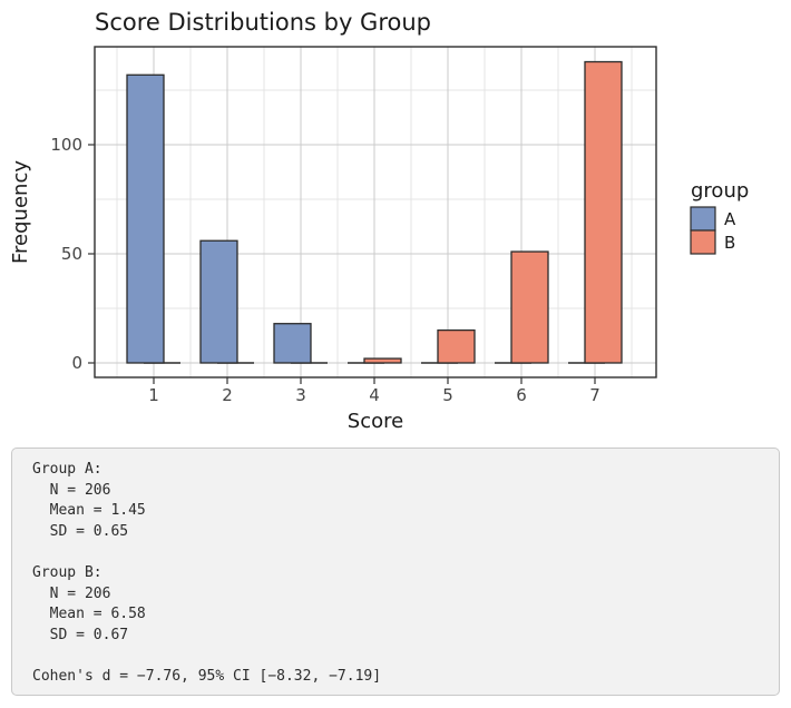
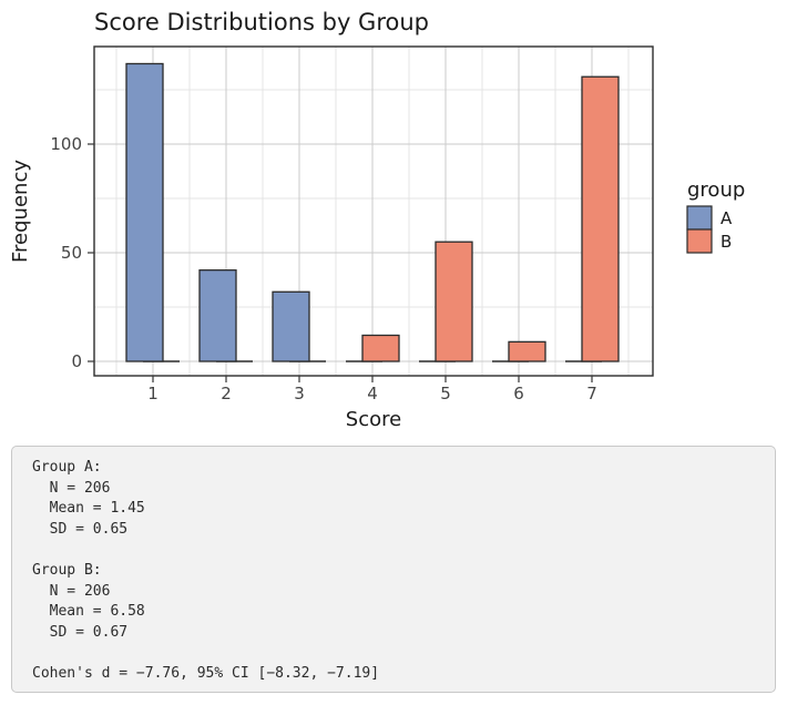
A/1: 132 -> 137
A/2: 56 -> 42
A/3: 18 -> 32
B/4: 2 -> 12
B/5: 15 -> 55
B/6: 51 -> 9
B/7: 138 -> 131
